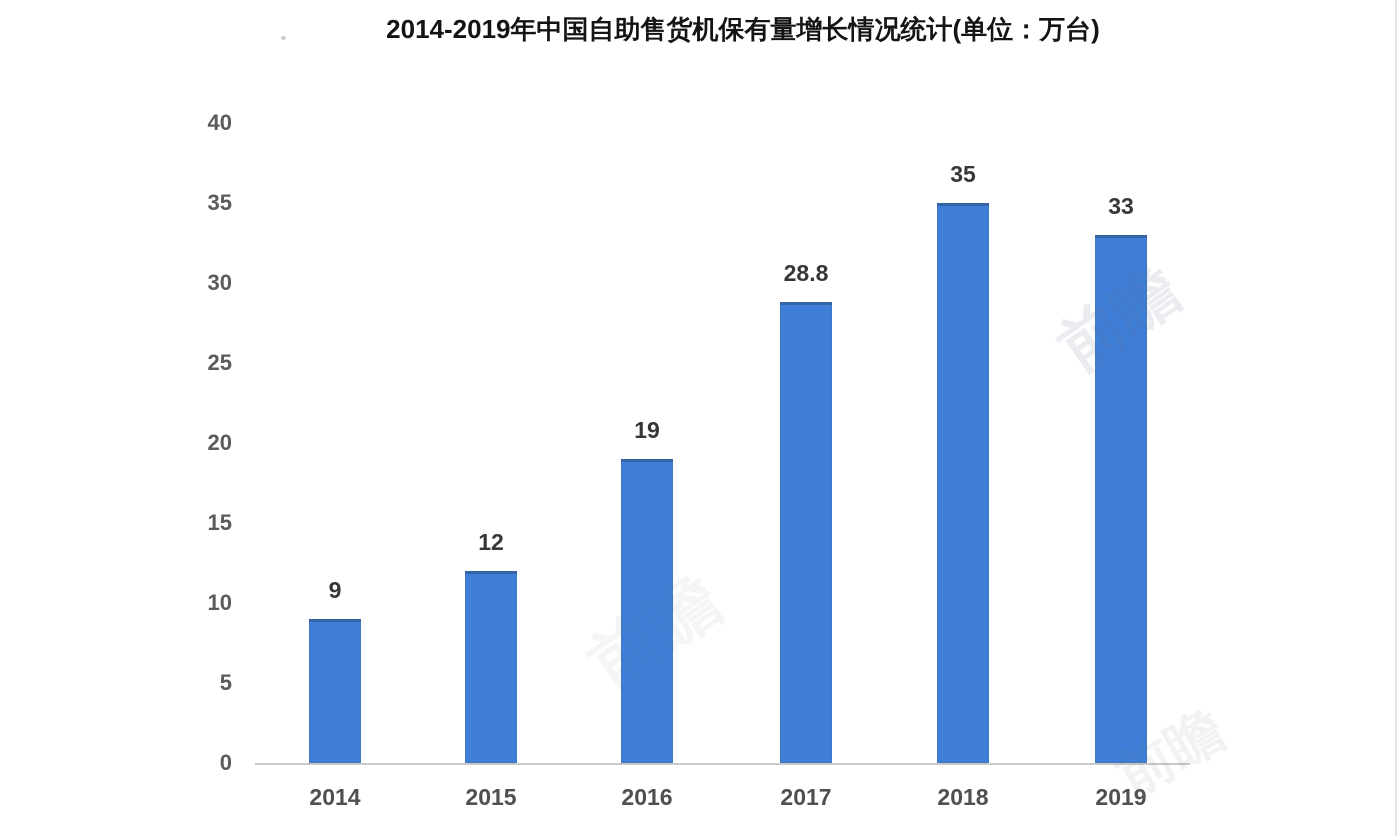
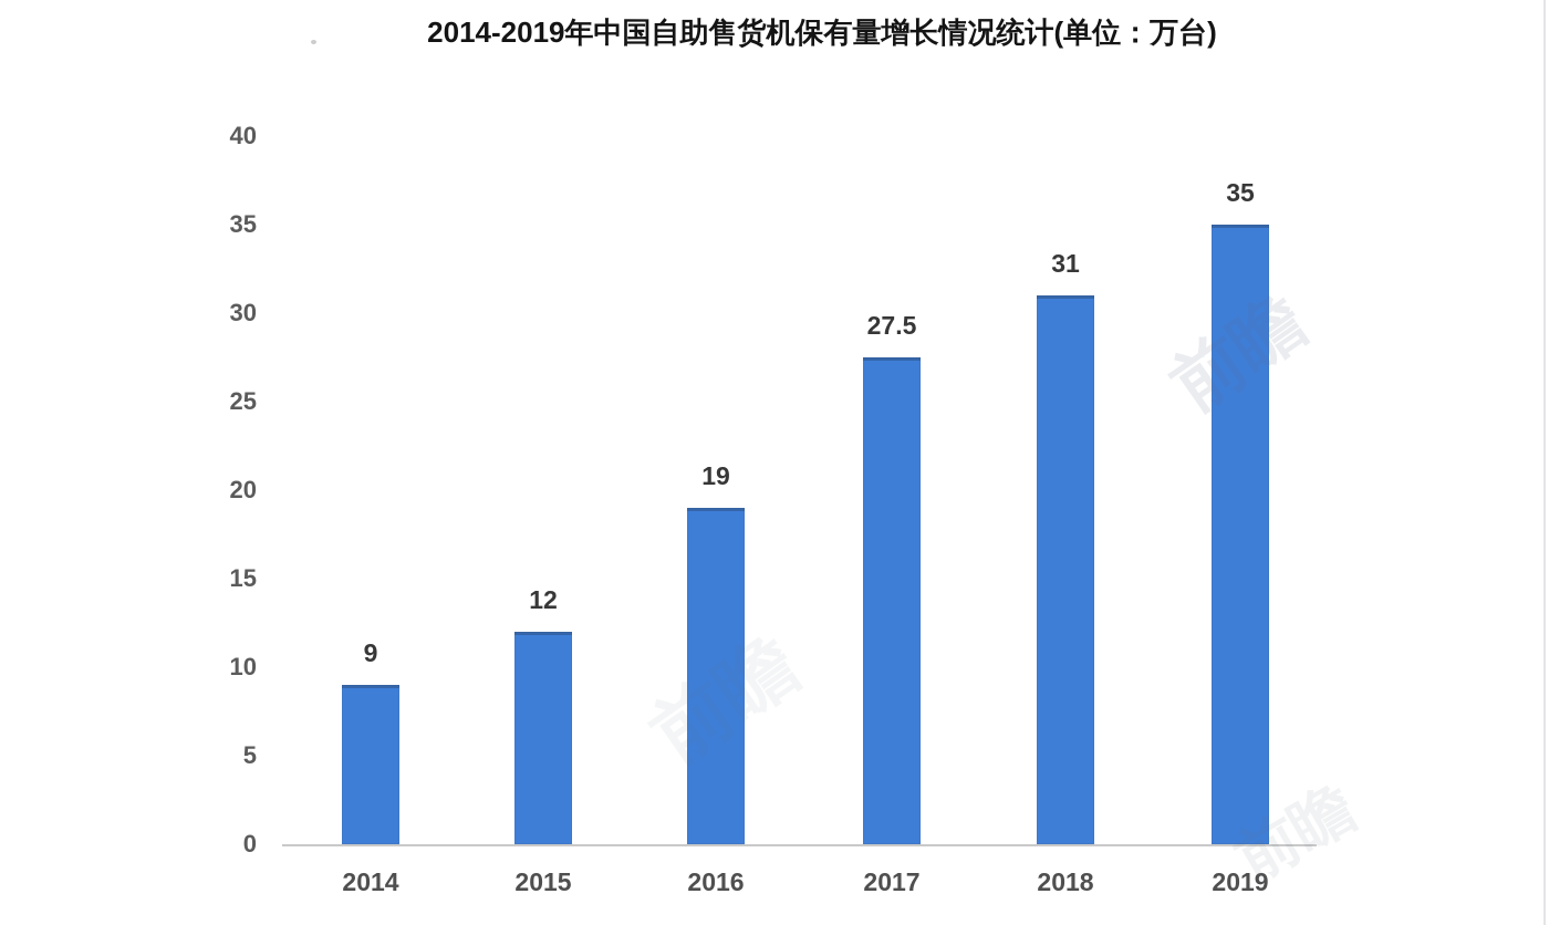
2017: 28.8 -> 27.5
2018: 35 -> 31
2019: 33 -> 35
